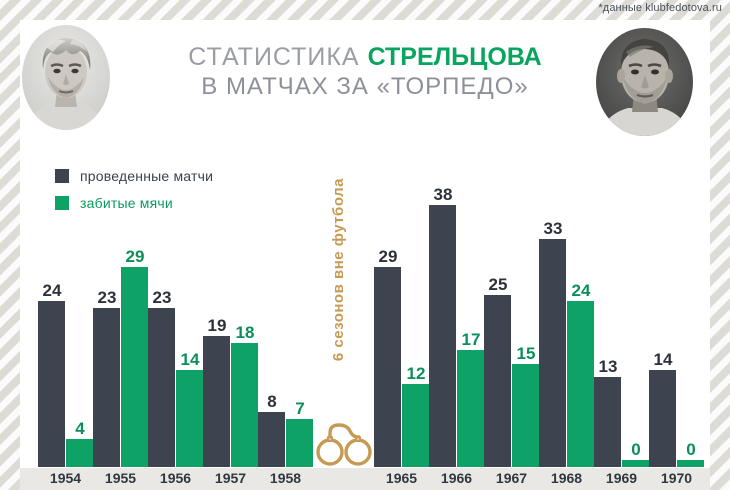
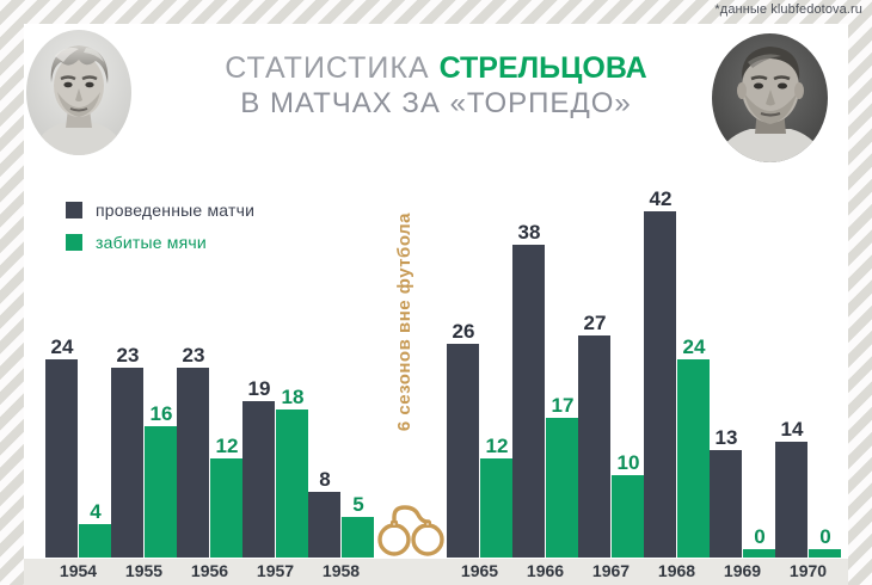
забитые мячи/1955: 29 -> 16
забитые мячи/1956: 14 -> 12
забитые мячи/1958: 7 -> 5
проведенные матчи/1965: 29 -> 26
проведенные матчи/1967: 25 -> 27
забитые мячи/1967: 15 -> 10
проведенные матчи/1968: 33 -> 42
